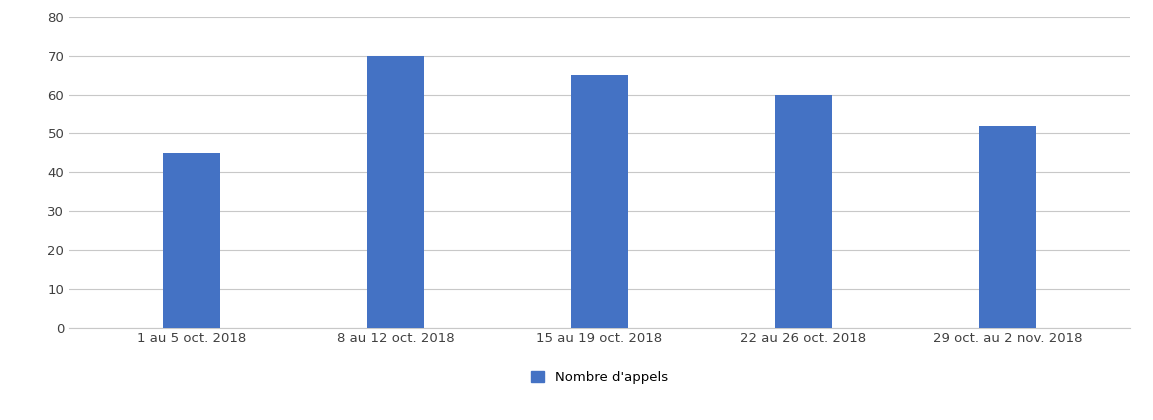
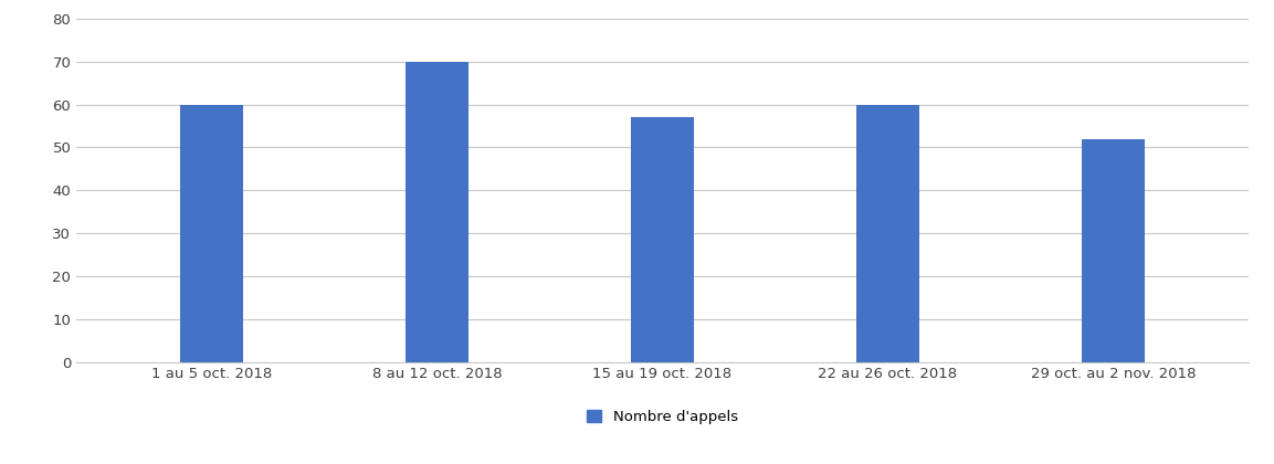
1 au 5 oct. 2018: 45 -> 60
15 au 19 oct. 2018: 65 -> 57
